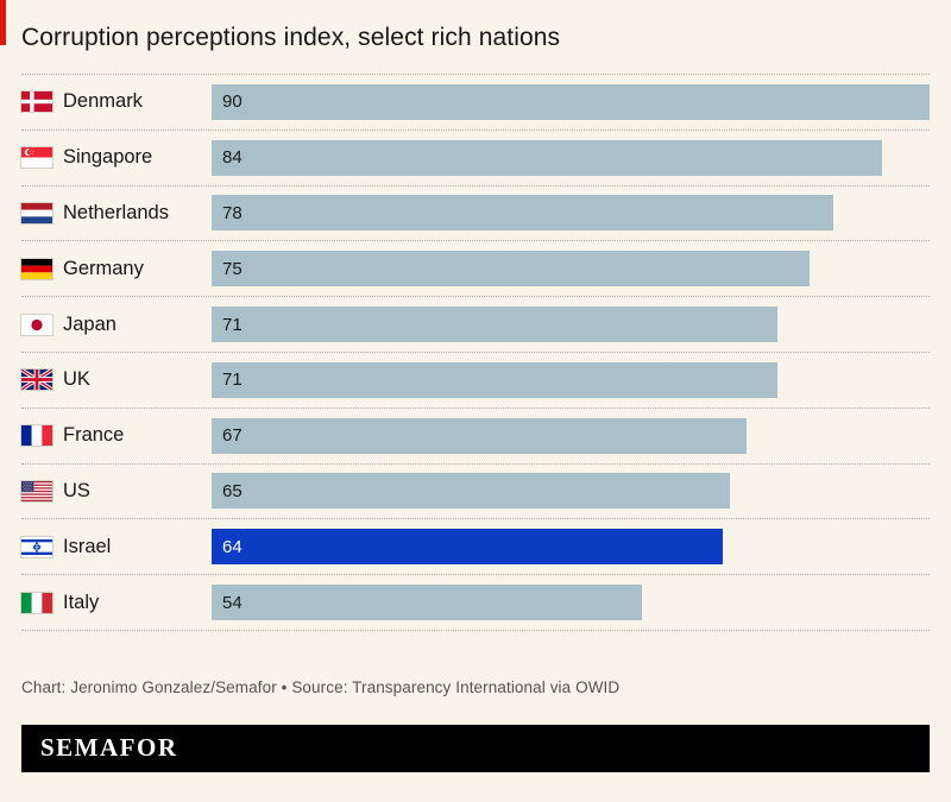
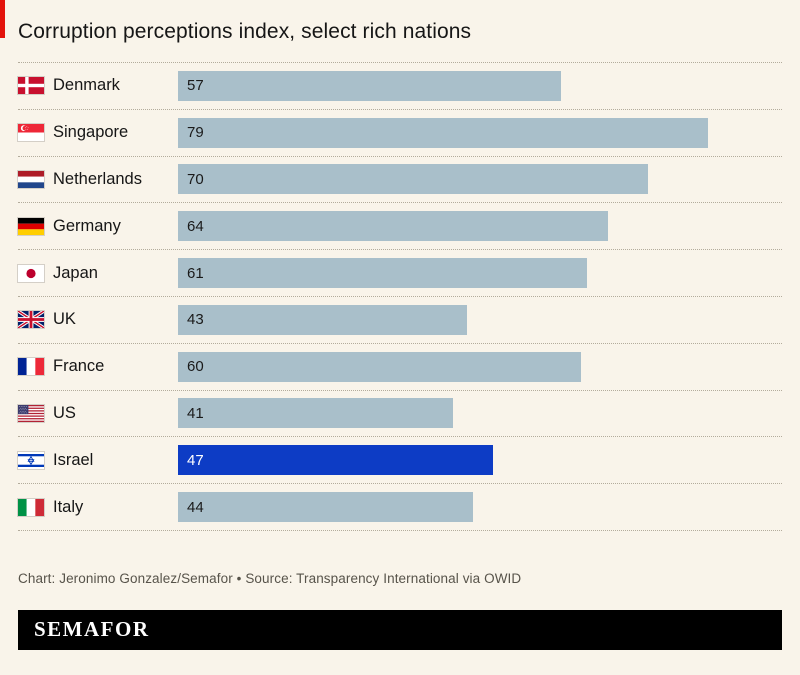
Denmark: 90 -> 57
Singapore: 84 -> 79
Netherlands: 78 -> 70
Germany: 75 -> 64
Japan: 71 -> 61
UK: 71 -> 43
France: 67 -> 60
US: 65 -> 41
Israel: 64 -> 47
Italy: 54 -> 44
